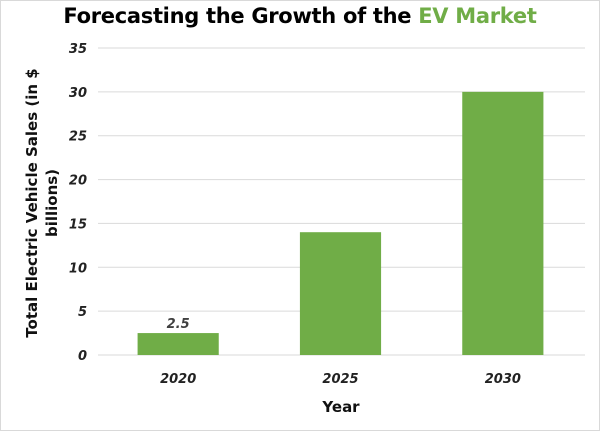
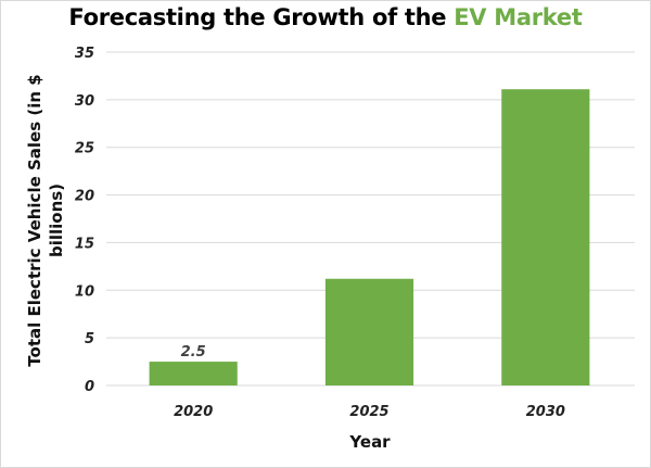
2025: 14 -> 11
2030: 30 -> 31
